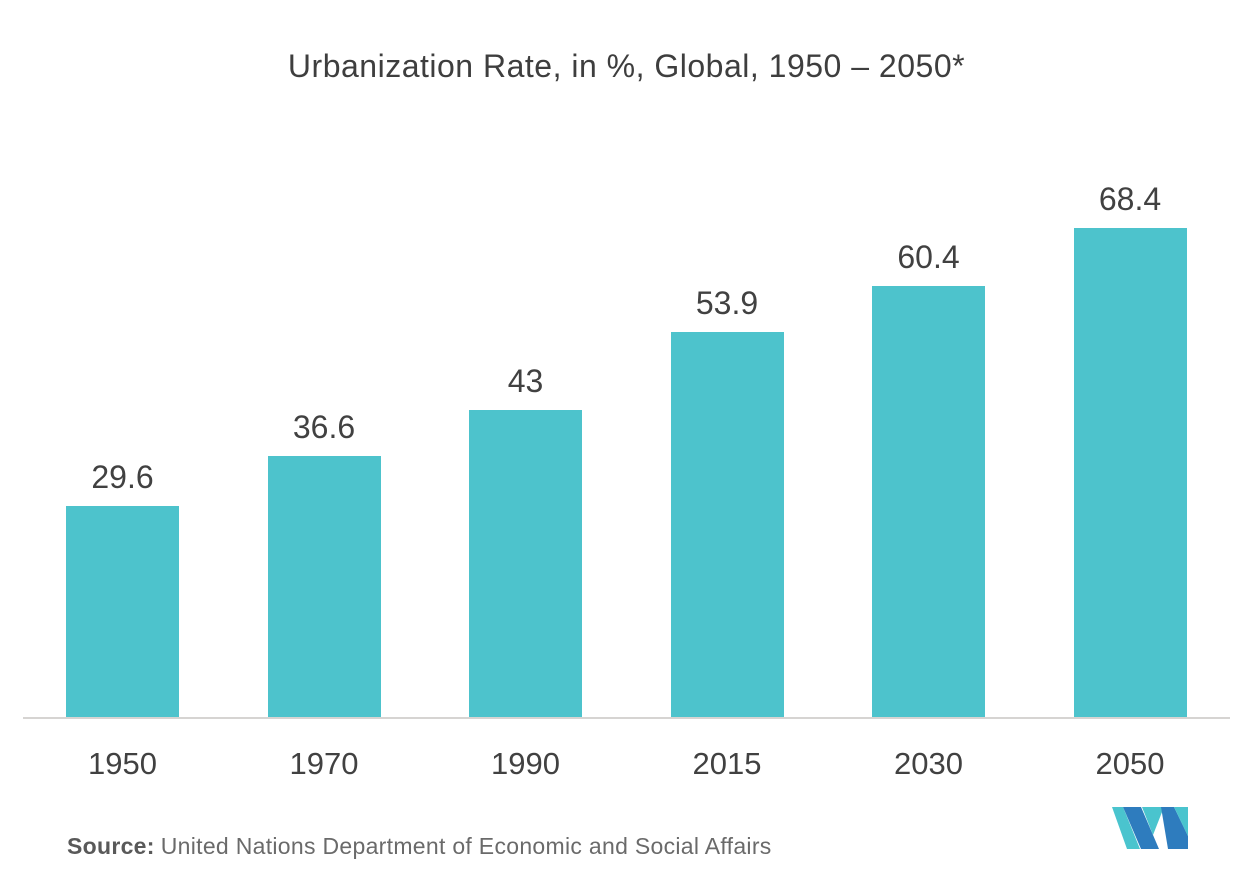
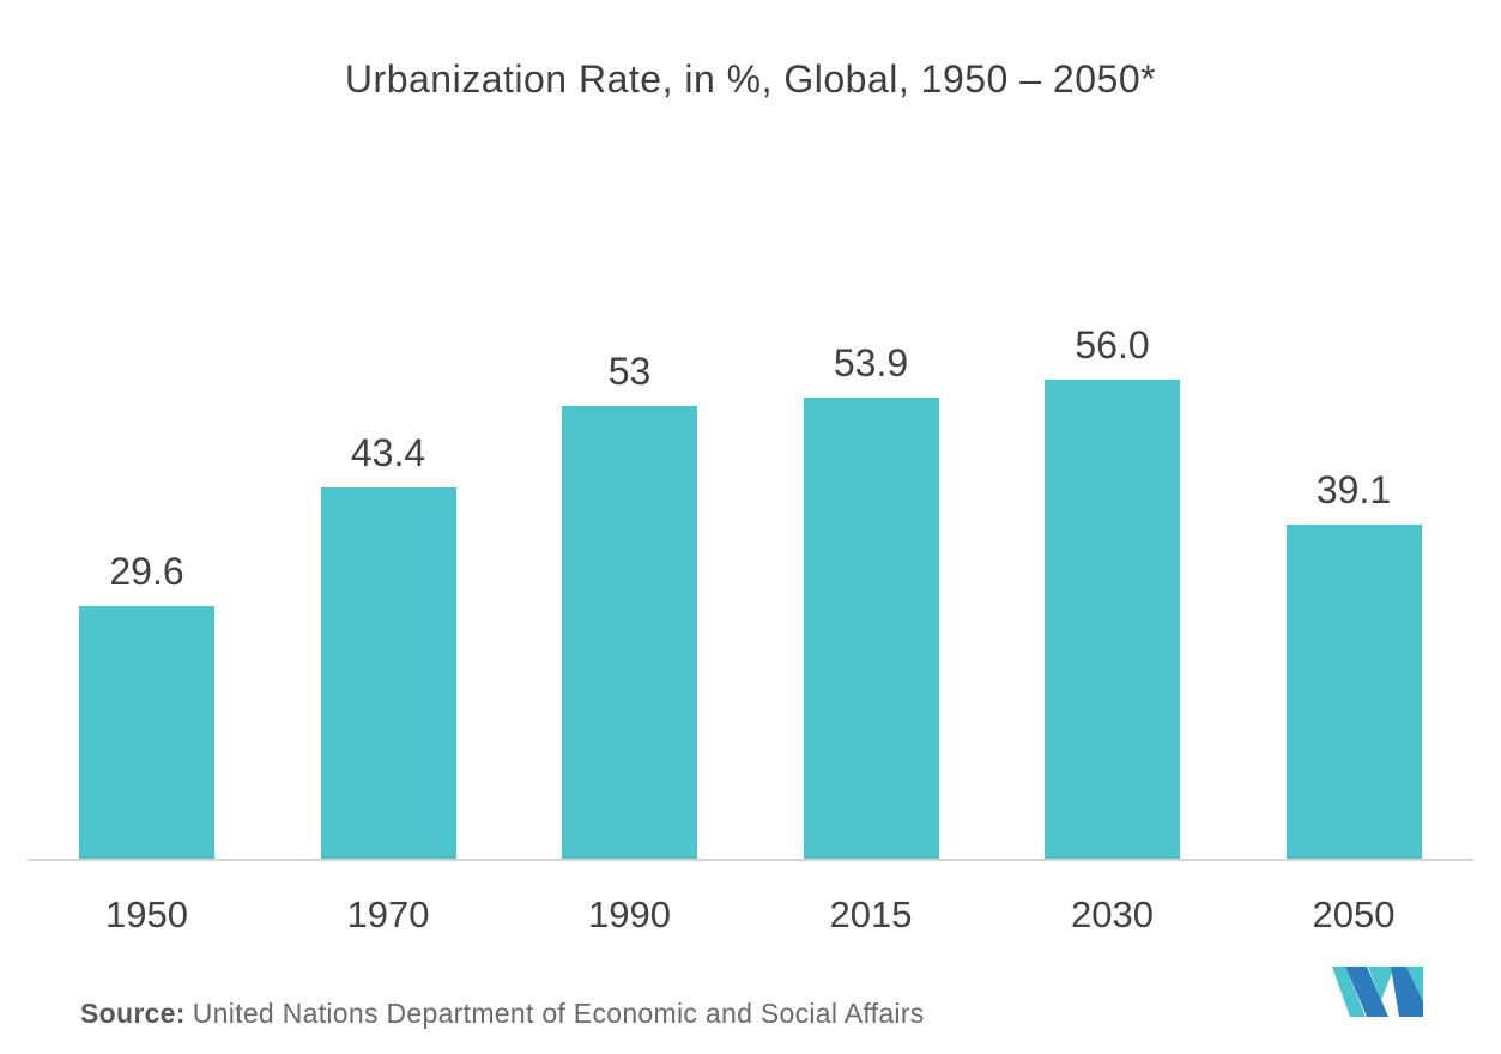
1970: 36.6 -> 43.4
1990: 43 -> 53
2030: 60.4 -> 56.0
2050: 68.4 -> 39.1
